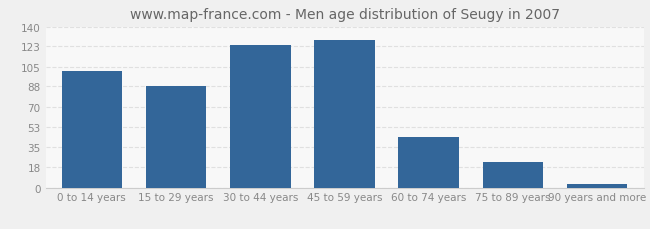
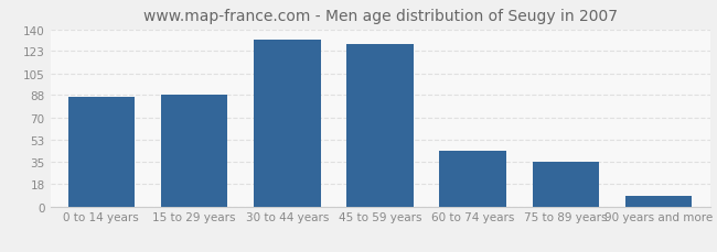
0 to 14 years: 101 -> 87
30 to 44 years: 124 -> 132
75 to 89 years: 22 -> 35
90 years and more: 3 -> 8
